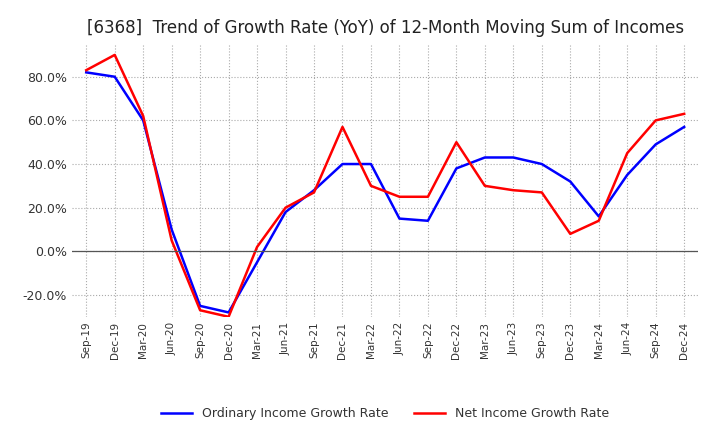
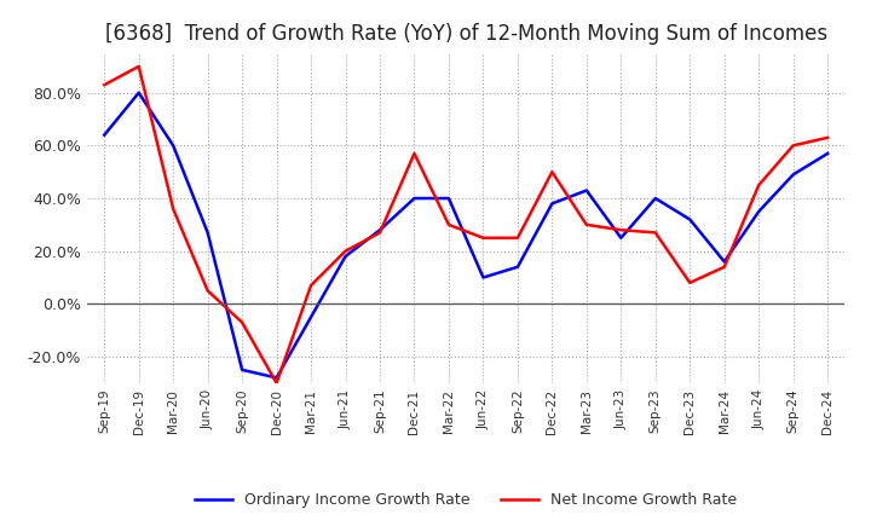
Ordinary Income Growth Rate/Sep-19: 82% -> 64%
Net Income Growth Rate/Mar-20: 62% -> 36%
Ordinary Income Growth Rate/Jun-20: 10% -> 27%
Net Income Growth Rate/Sep-20: -27% -> -7%
Net Income Growth Rate/Mar-21: 2% -> 7%
Ordinary Income Growth Rate/Jun-22: 15% -> 10%
Ordinary Income Growth Rate/Jun-23: 43% -> 25%
